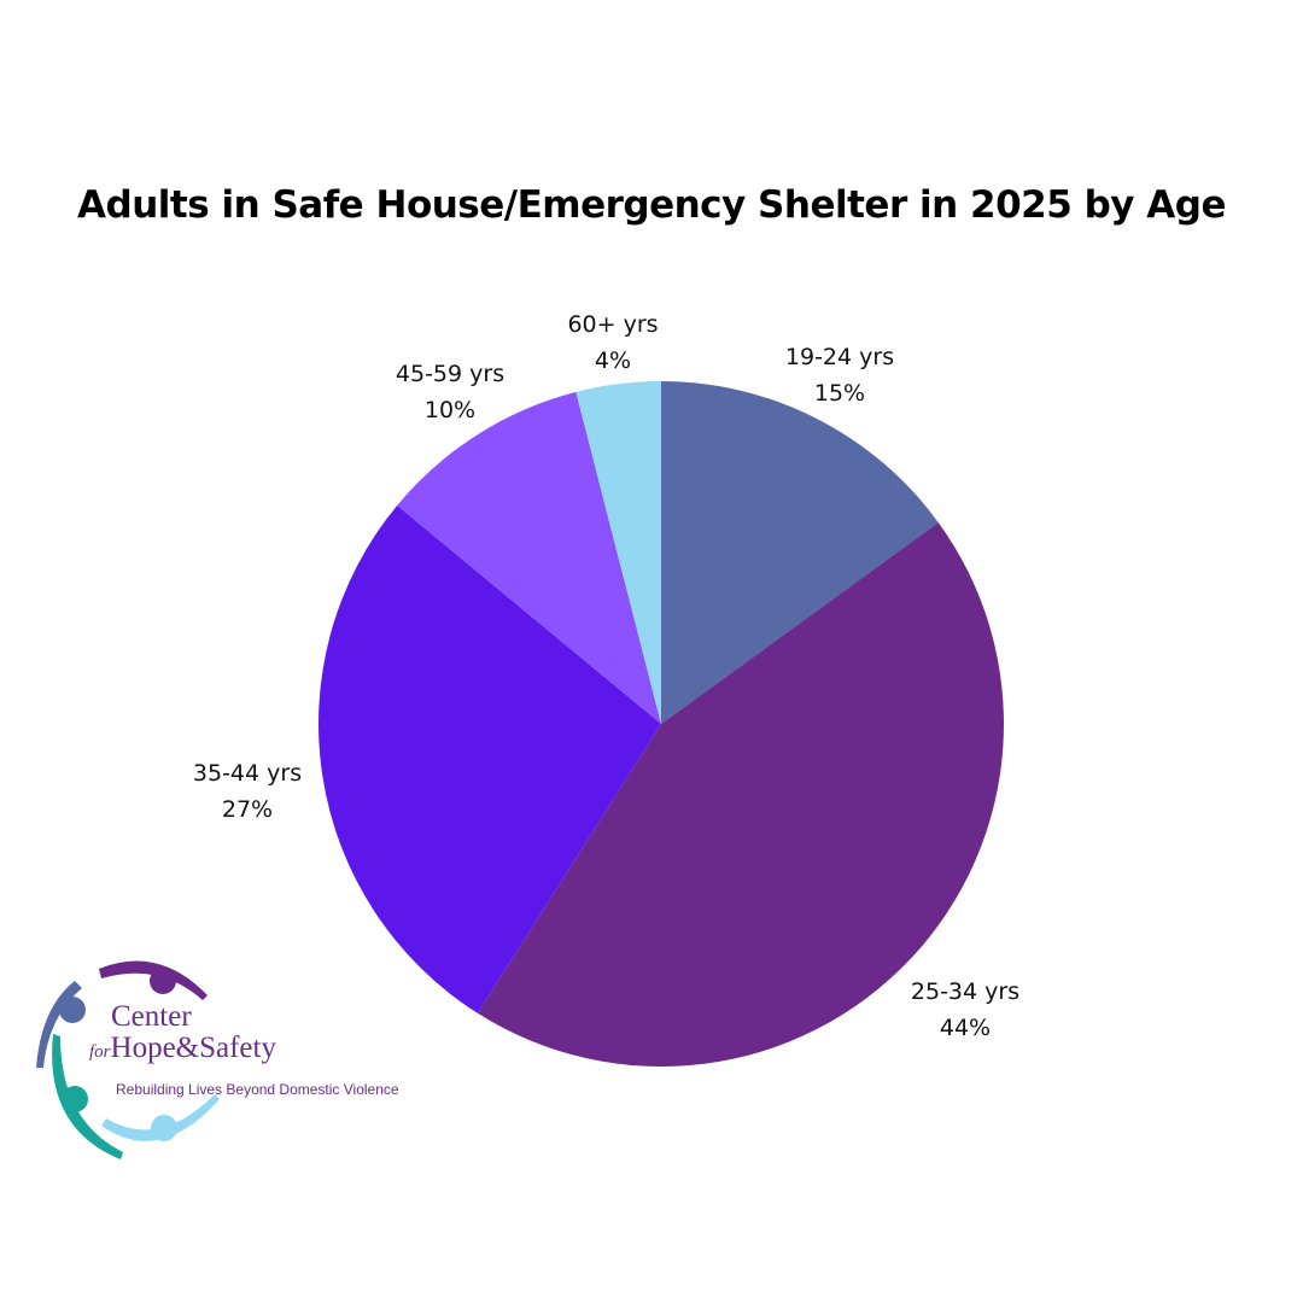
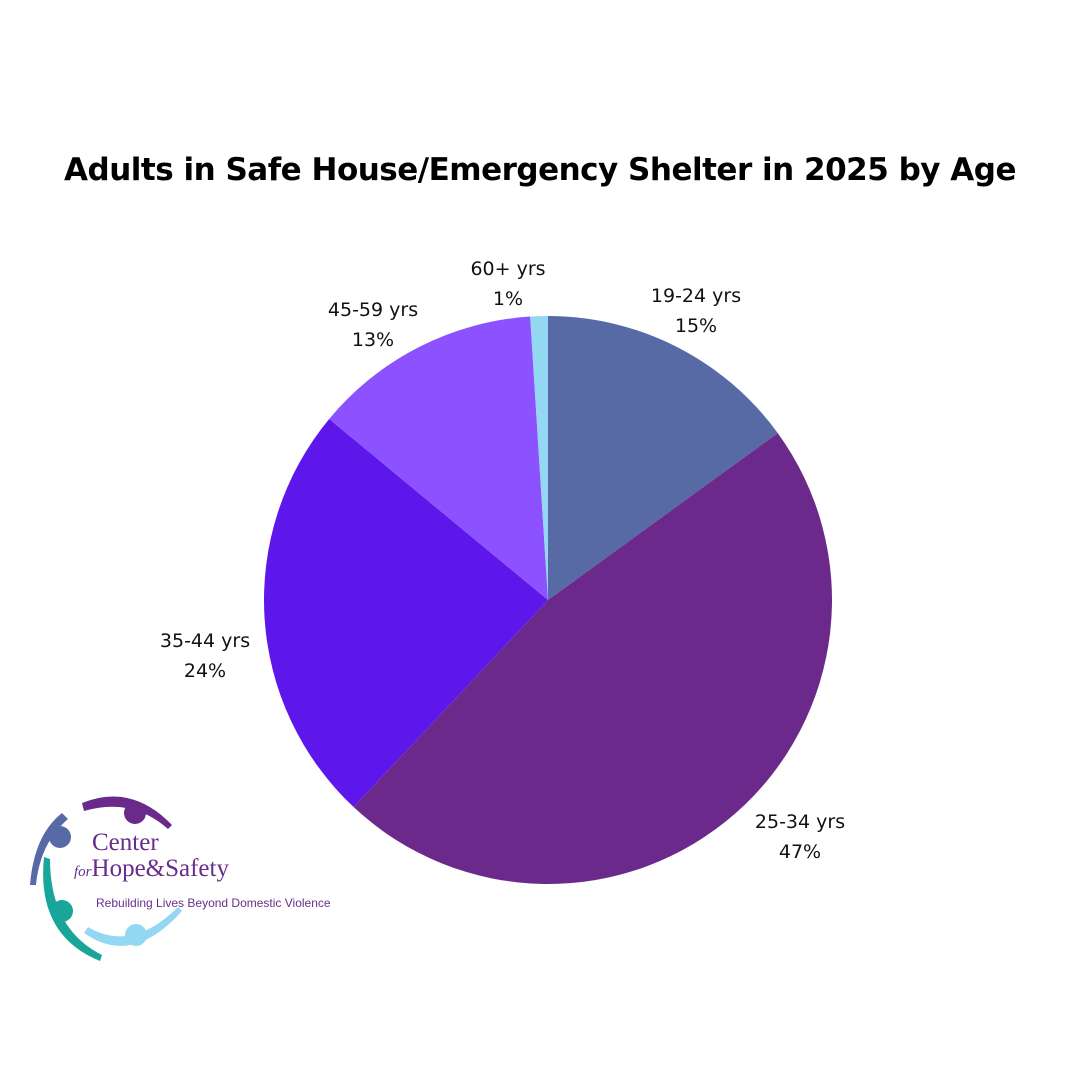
25-34 yrs: 44% -> 47%
35-44 yrs: 27% -> 24%
45-59 yrs: 10% -> 13%
60+ yrs: 4% -> 1%
